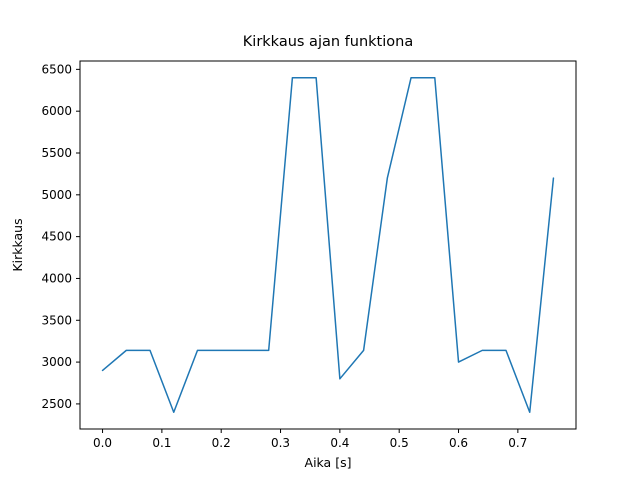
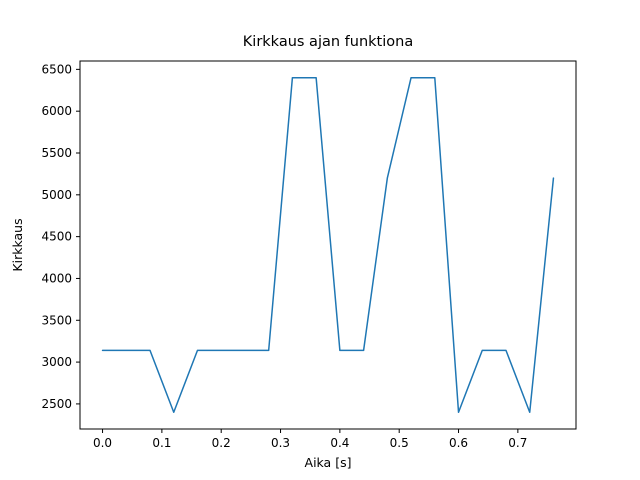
0.0: 2900 -> 3100
0.4: 2800 -> 3100
0.6: 3000 -> 2400
